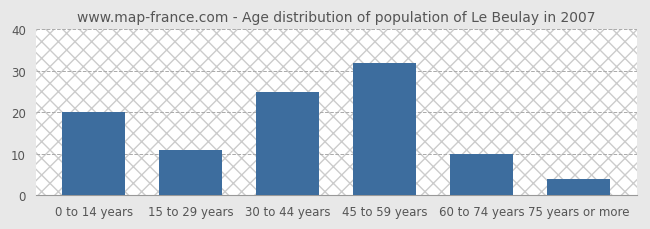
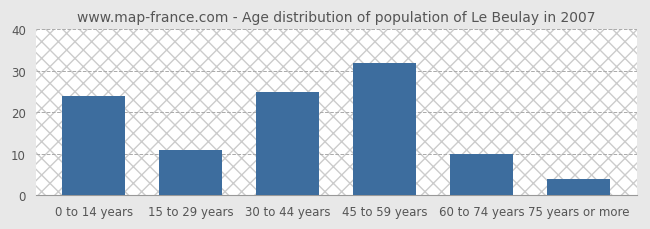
0 to 14 years: 20 -> 24
